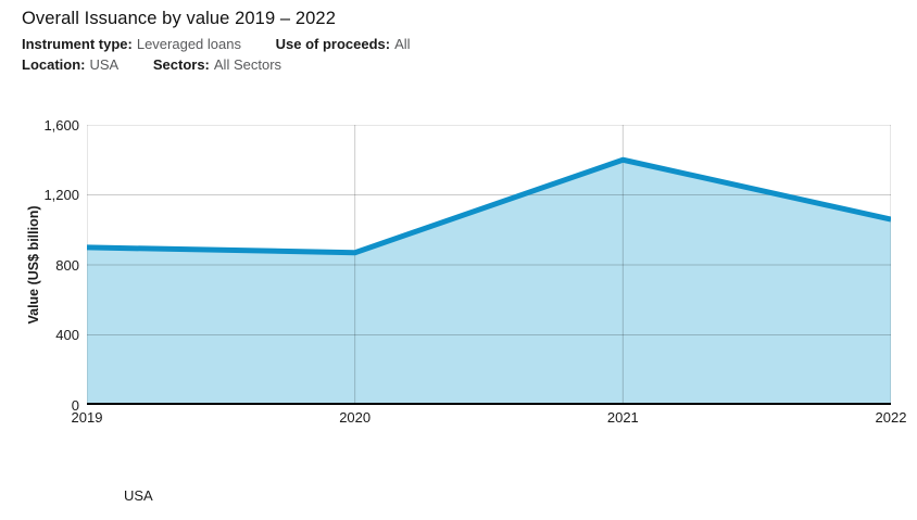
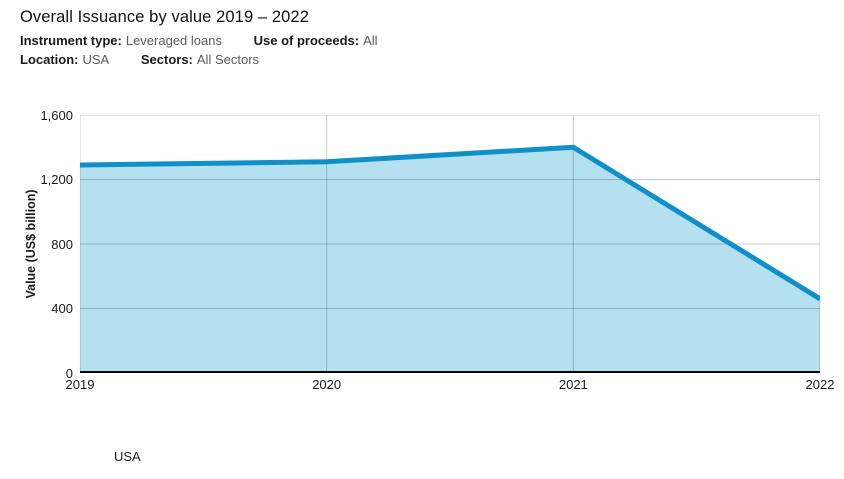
2019: 900 -> 1290
2020: 870 -> 1310
2022: 1060 -> 460
